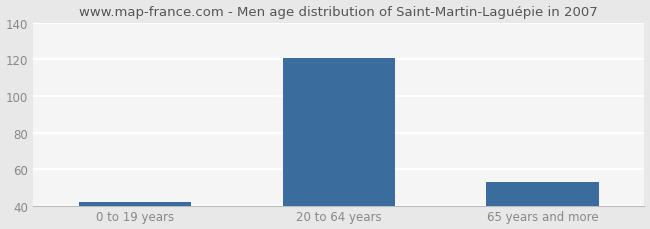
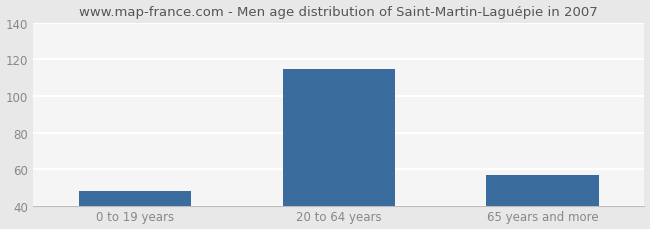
0 to 19 years: 42 -> 48
20 to 64 years: 121 -> 115
65 years and more: 53 -> 57
